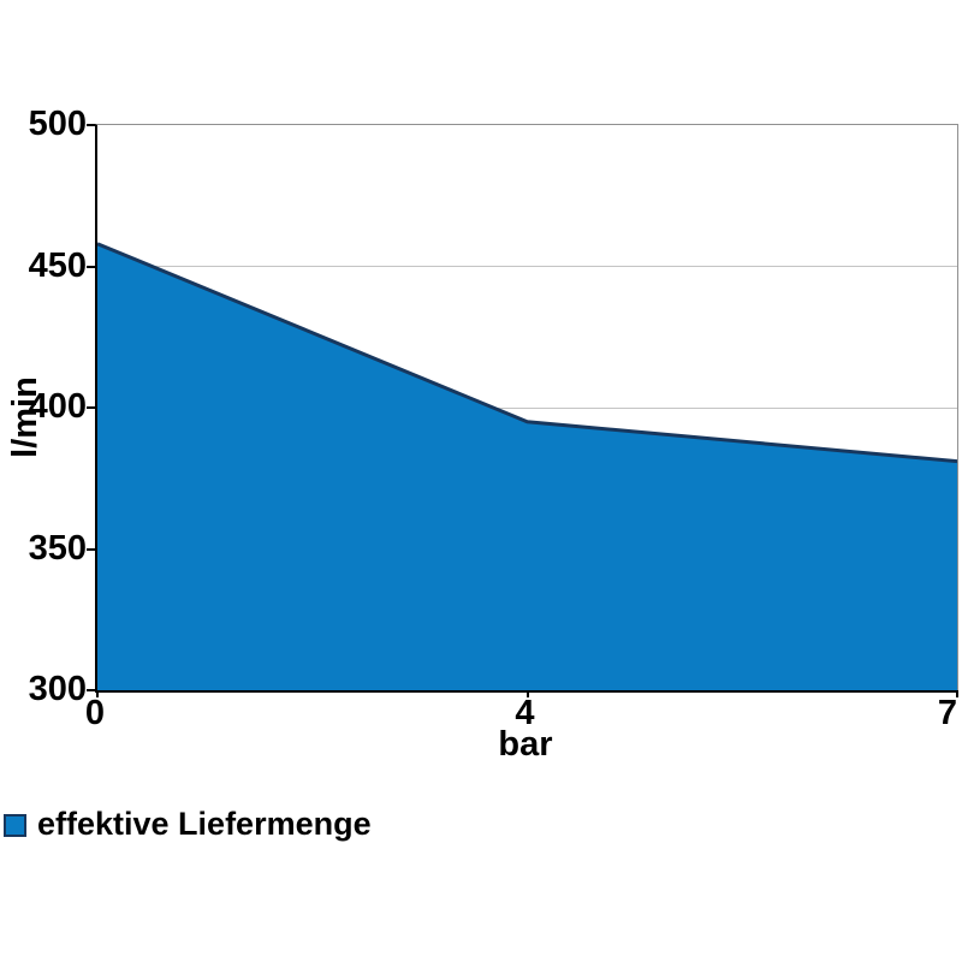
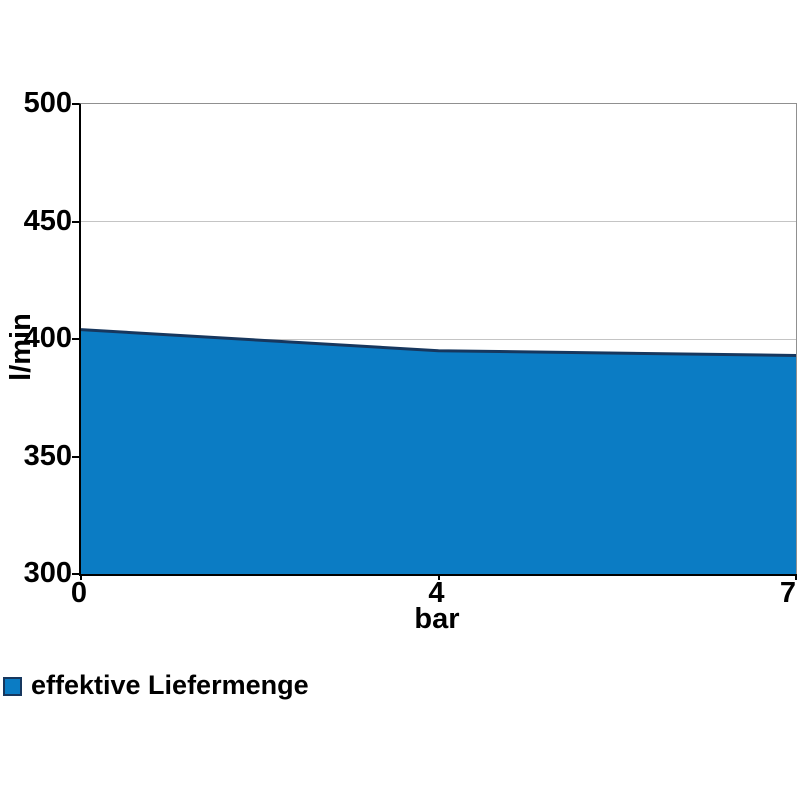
0: 458 -> 404
7: 381 -> 393
